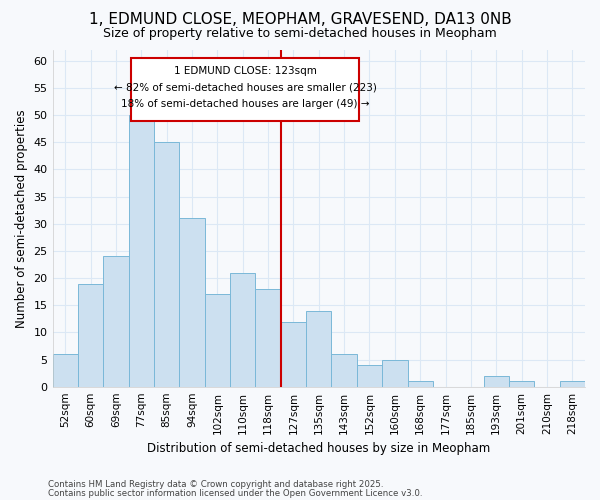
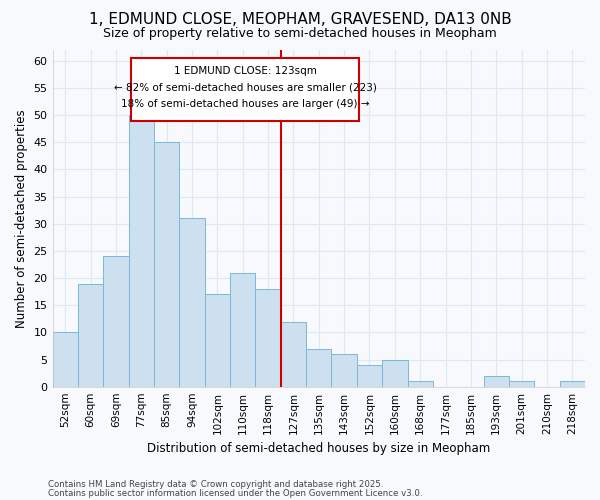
52sqm: 6 -> 10
135sqm: 14 -> 7
